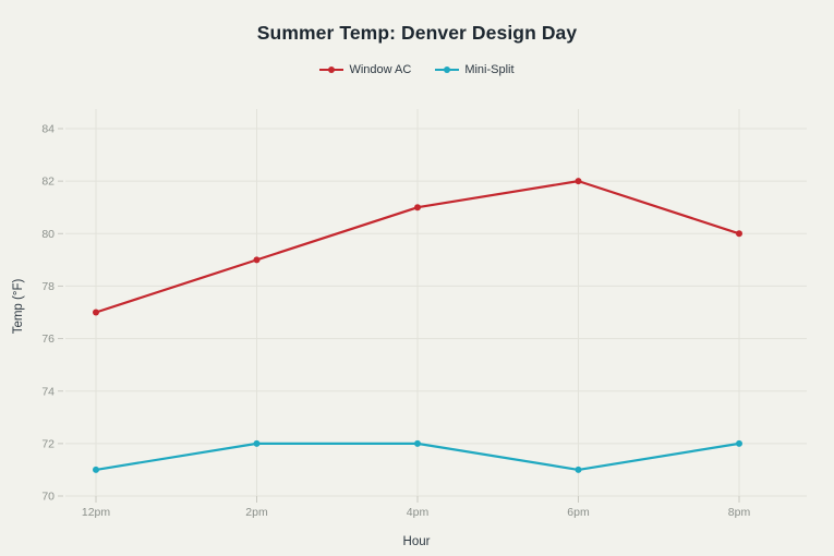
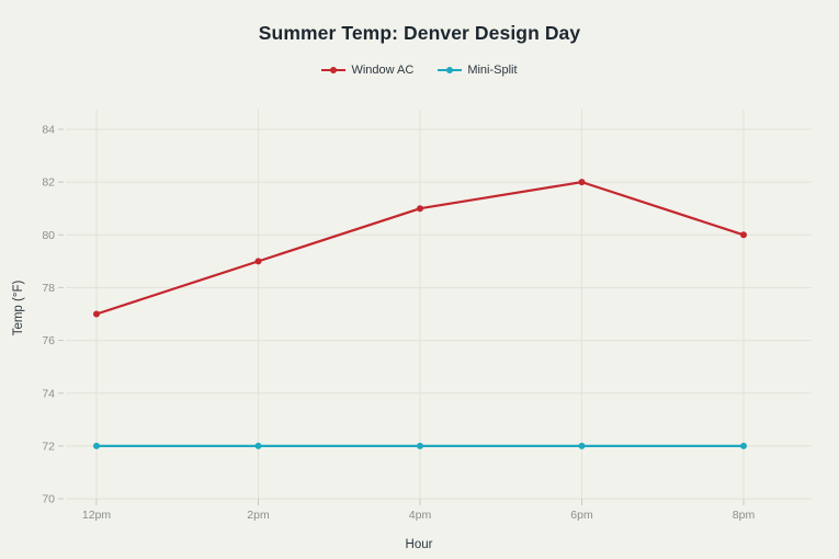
Mini-Split/12pm: 71 -> 72
Mini-Split/6pm: 71 -> 72
